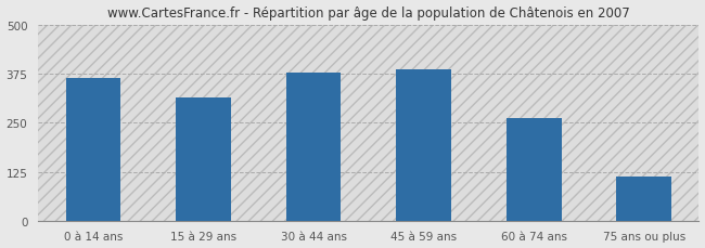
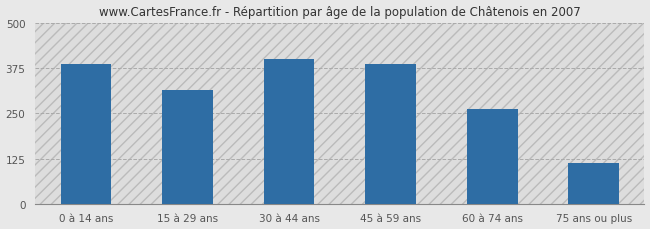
0 à 14 ans: 365 -> 385
30 à 44 ans: 378 -> 400
